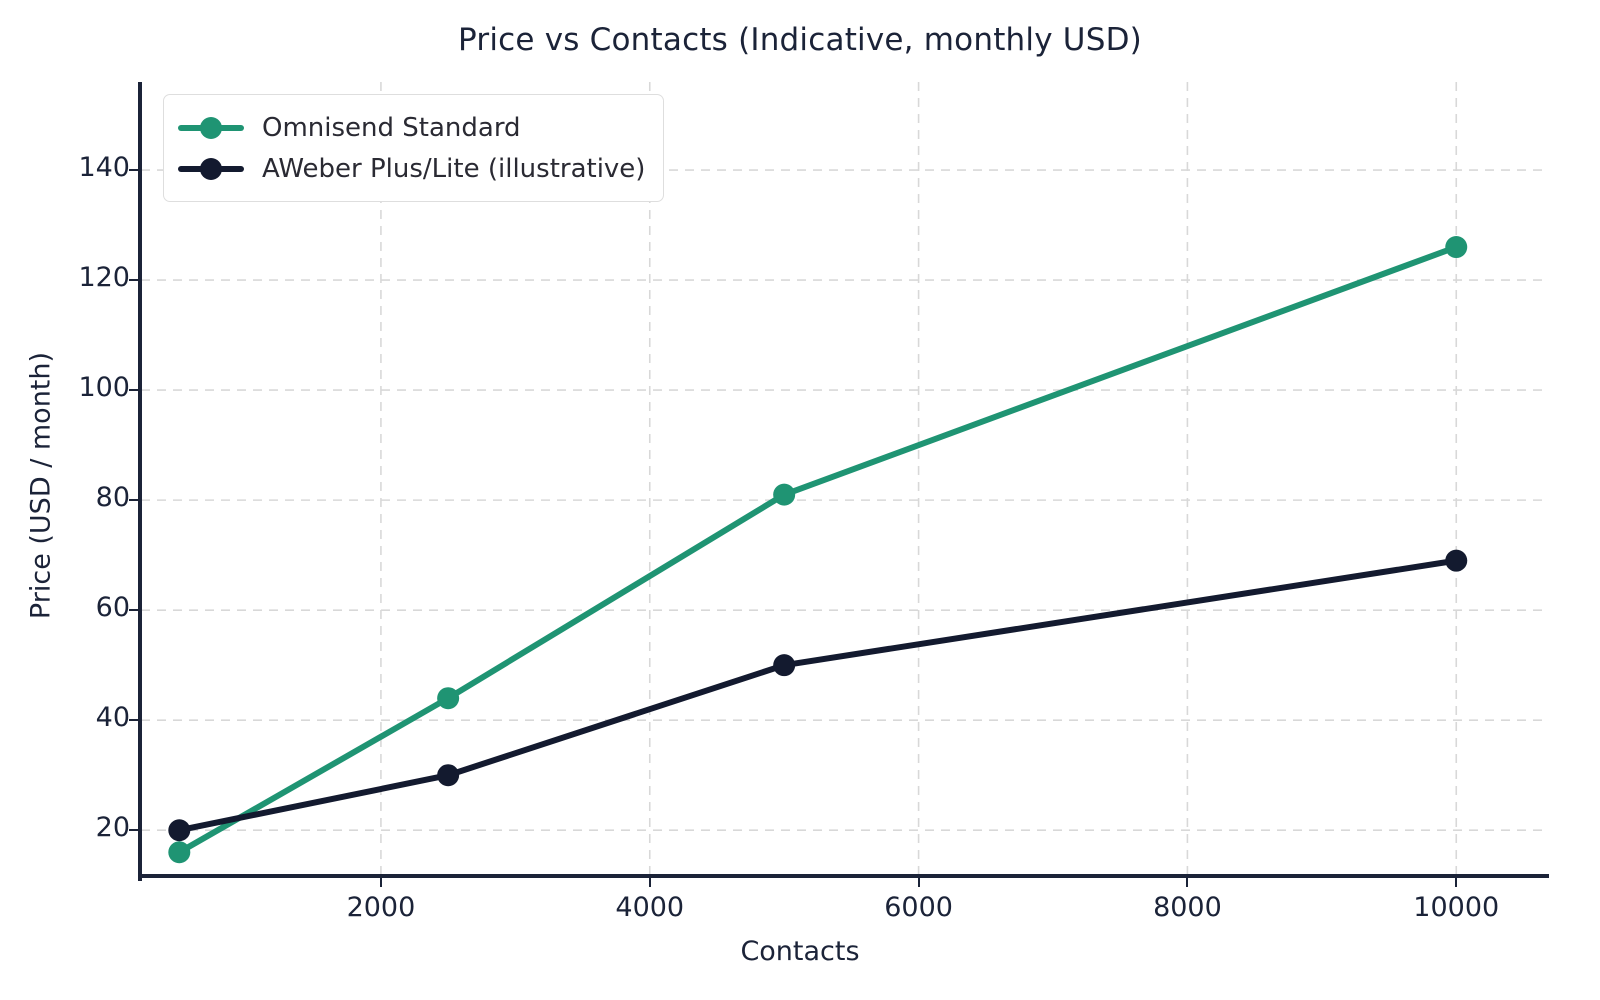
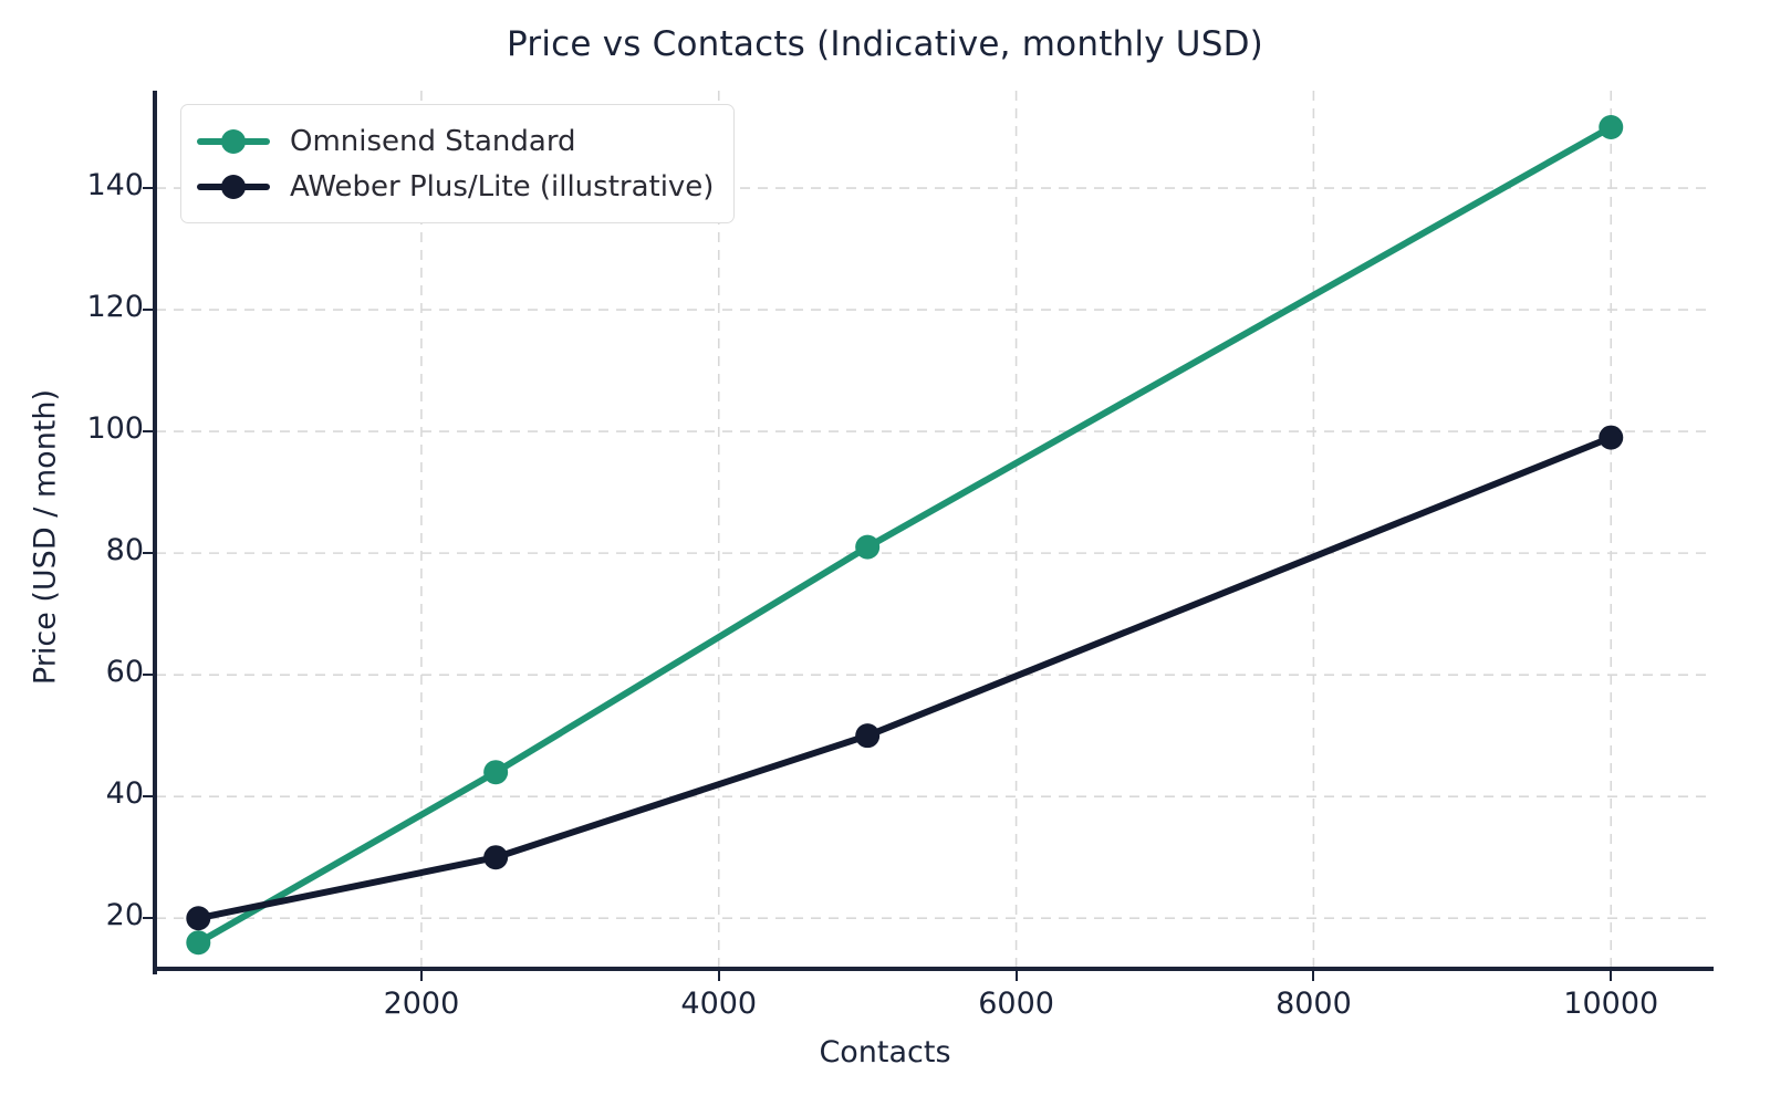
Omnisend Standard/10000: 126 -> 150
AWeber Plus/Lite (illustrative)/10000: 69 -> 99
